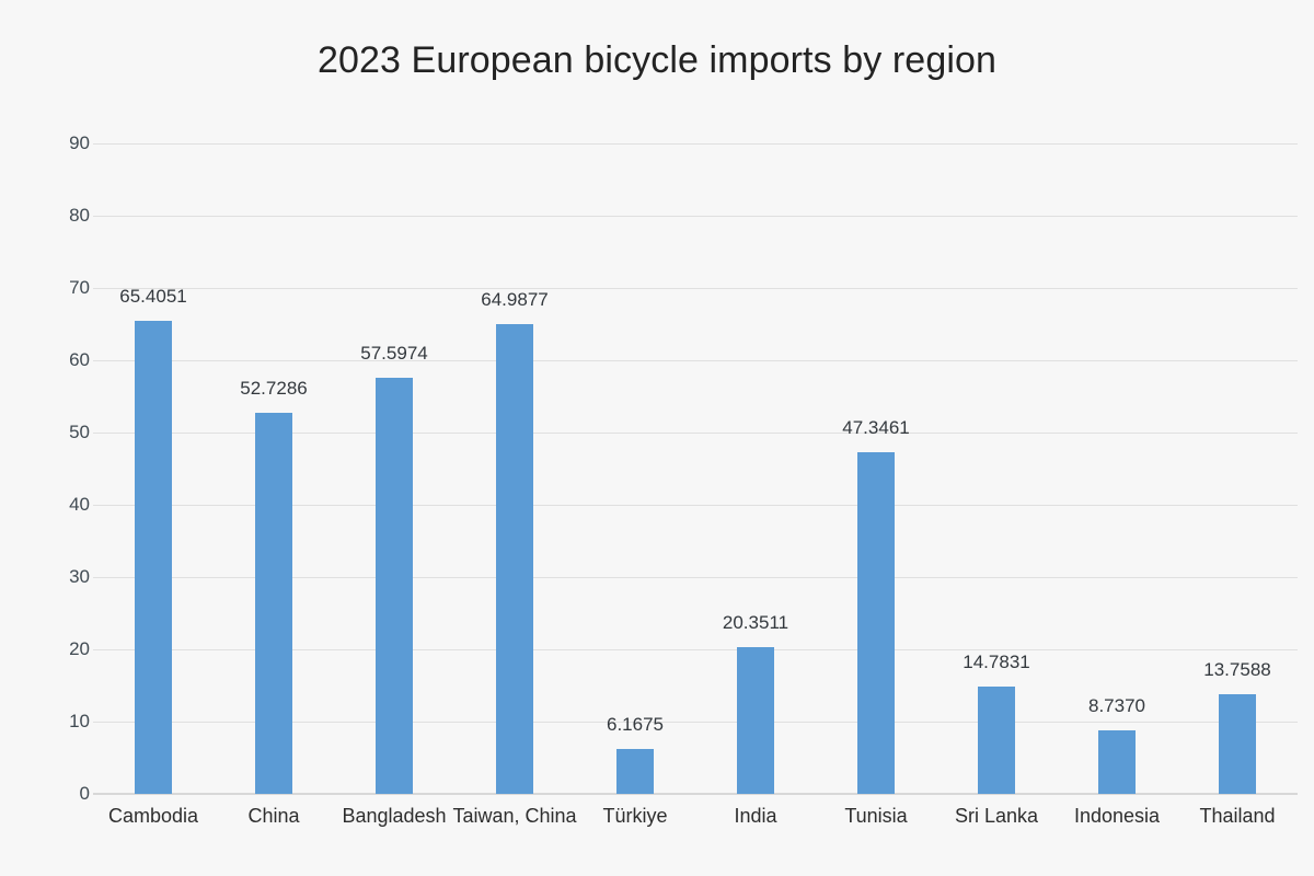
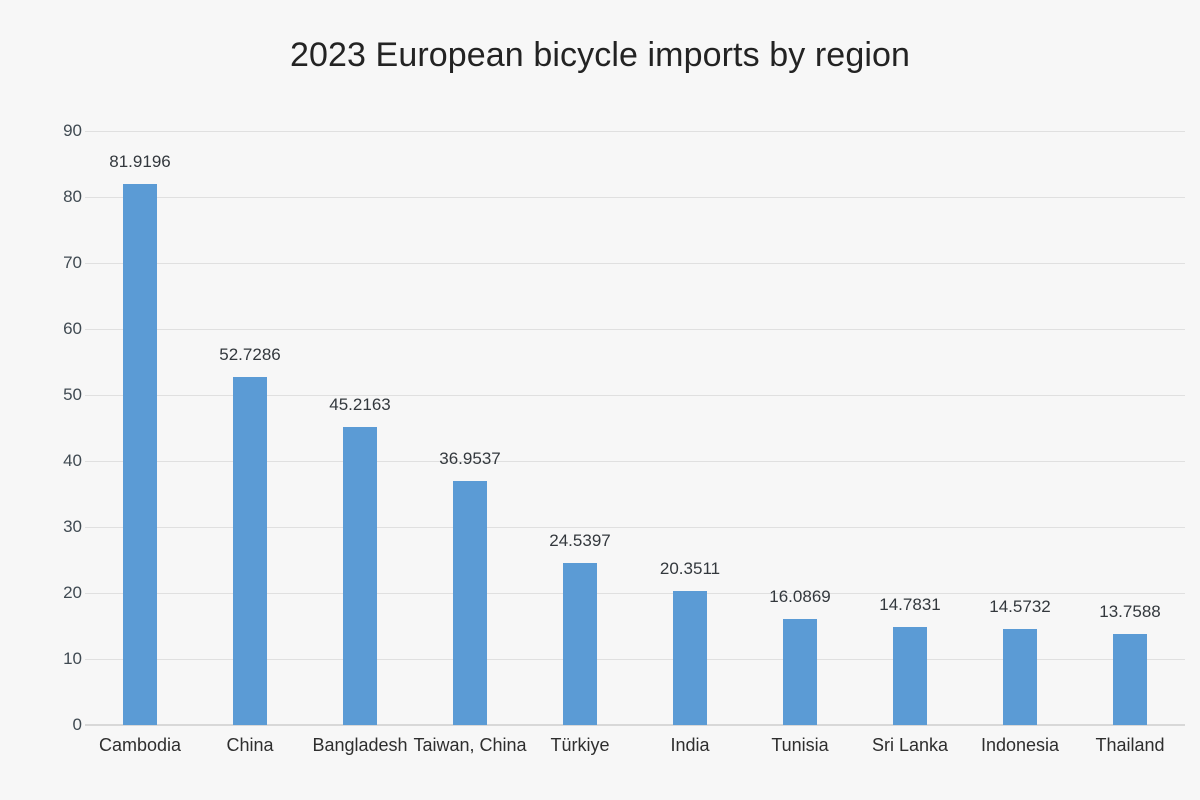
Cambodia: 65.4051 -> 81.9196
Bangladesh: 57.5974 -> 45.2163
Taiwan, China: 64.9877 -> 36.9537
Türkiye: 6.1675 -> 24.5397
Tunisia: 47.3461 -> 16.0869
Indonesia: 8.7370 -> 14.5732
